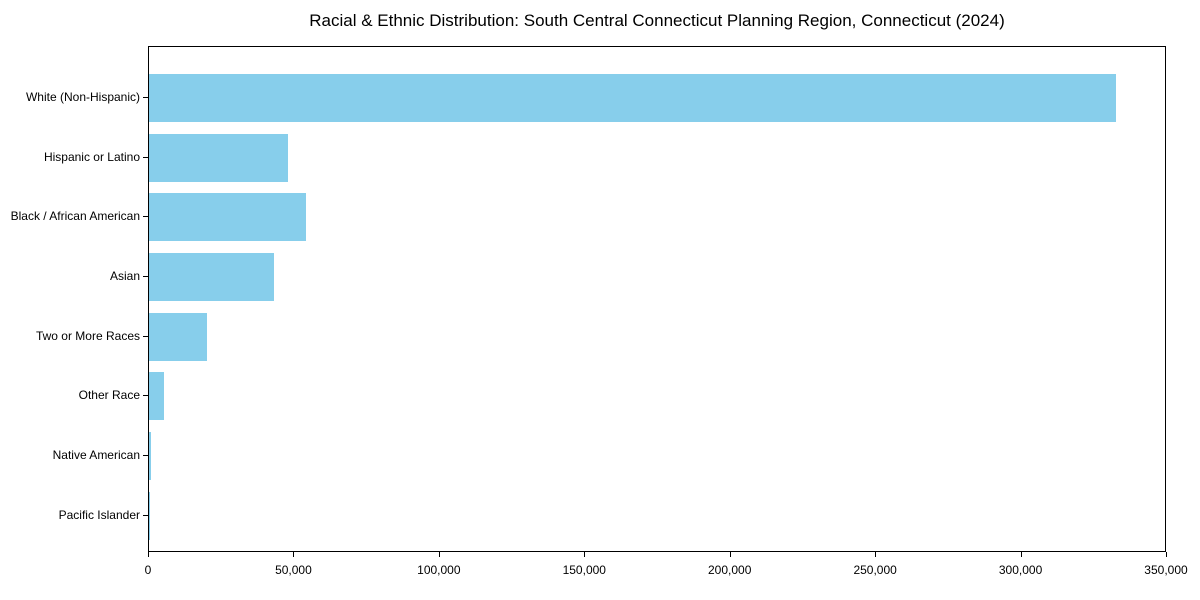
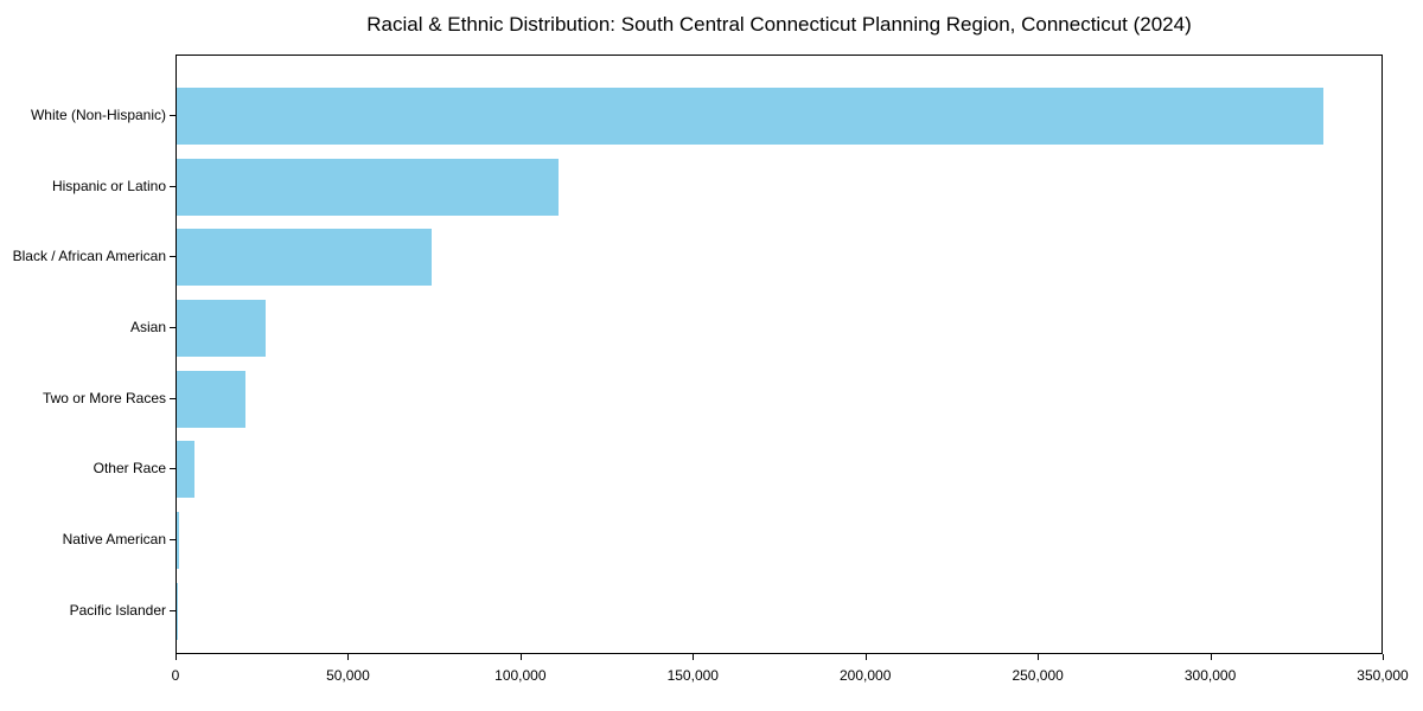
Hispanic or Latino: 48000 -> 111000
Black / African American: 54000 -> 74000
Asian: 43000 -> 26000
